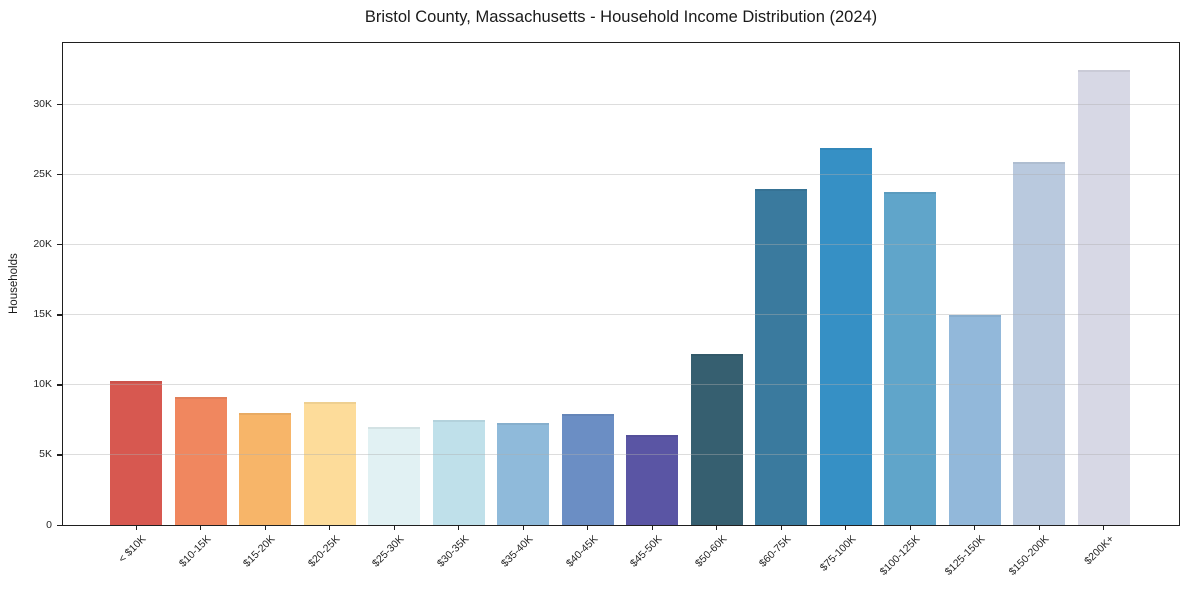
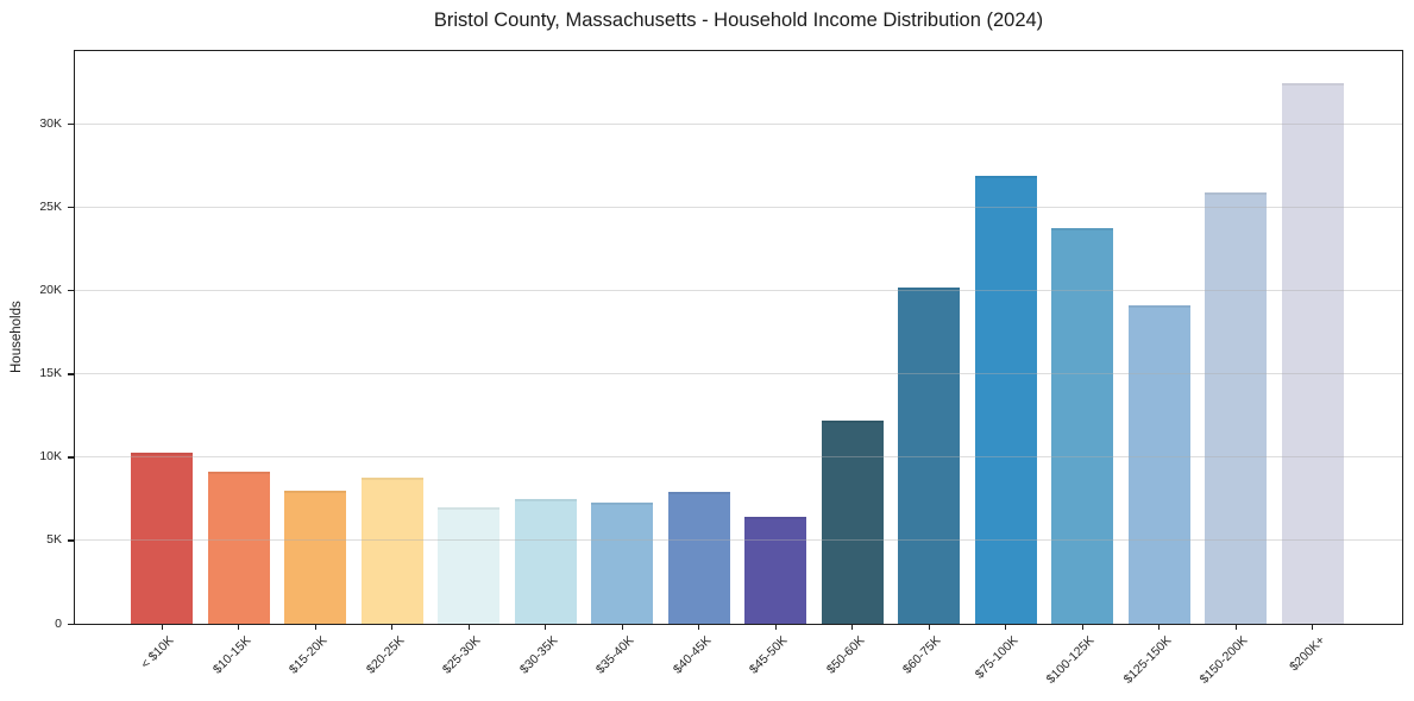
$60-75K: 24.0K -> 20.2K
$125-150K: 15.0K -> 19.1K
